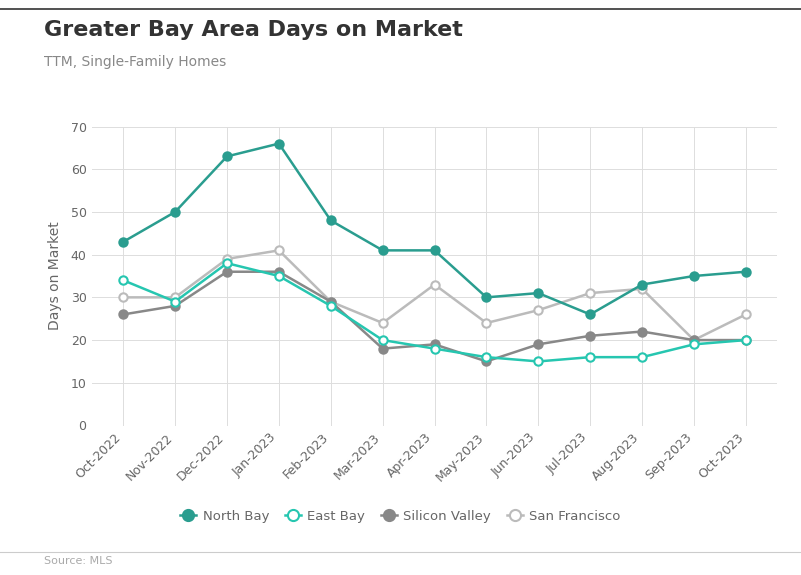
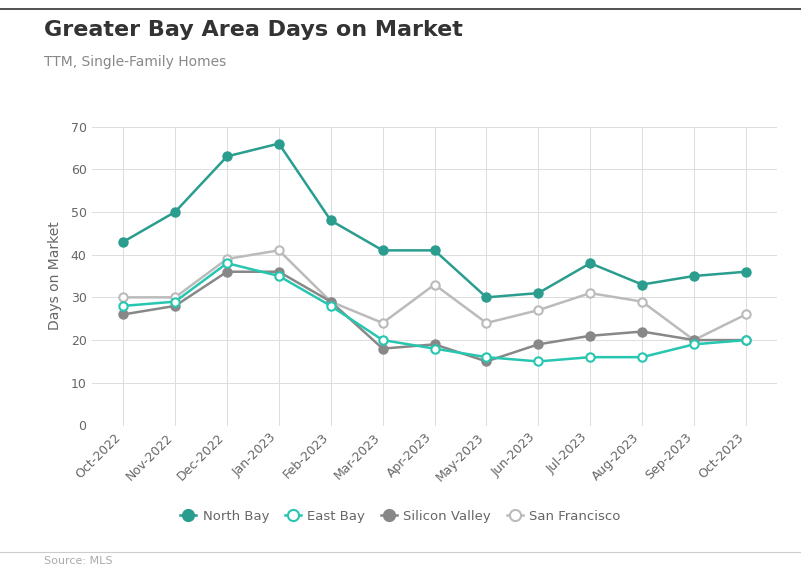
East Bay/Oct-2022: 34 -> 28
North Bay/Jul-2023: 26 -> 38
San Francisco/Aug-2023: 32 -> 29
